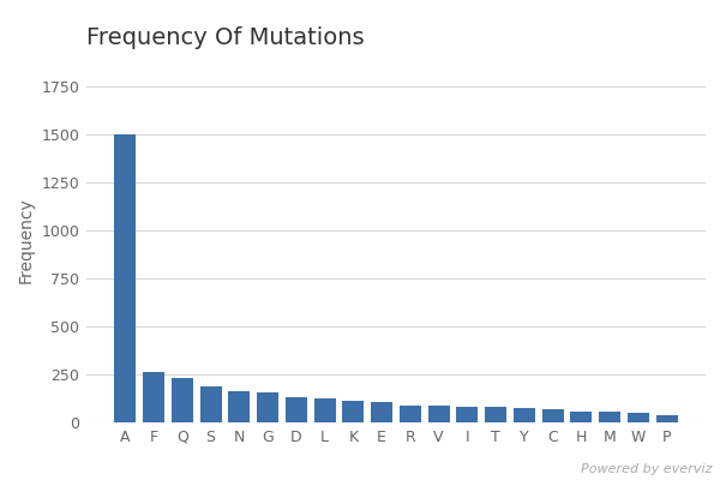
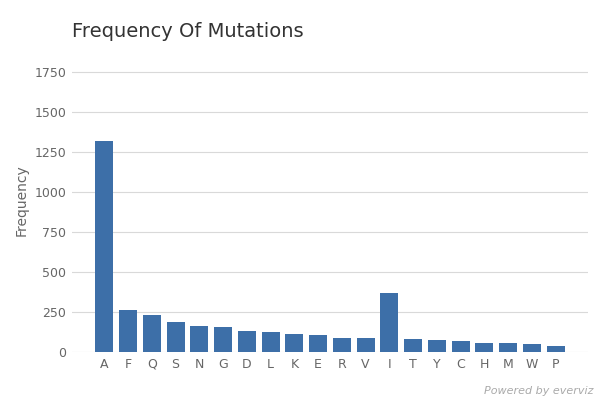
A: 1500 -> 1320
I: 80 -> 370
